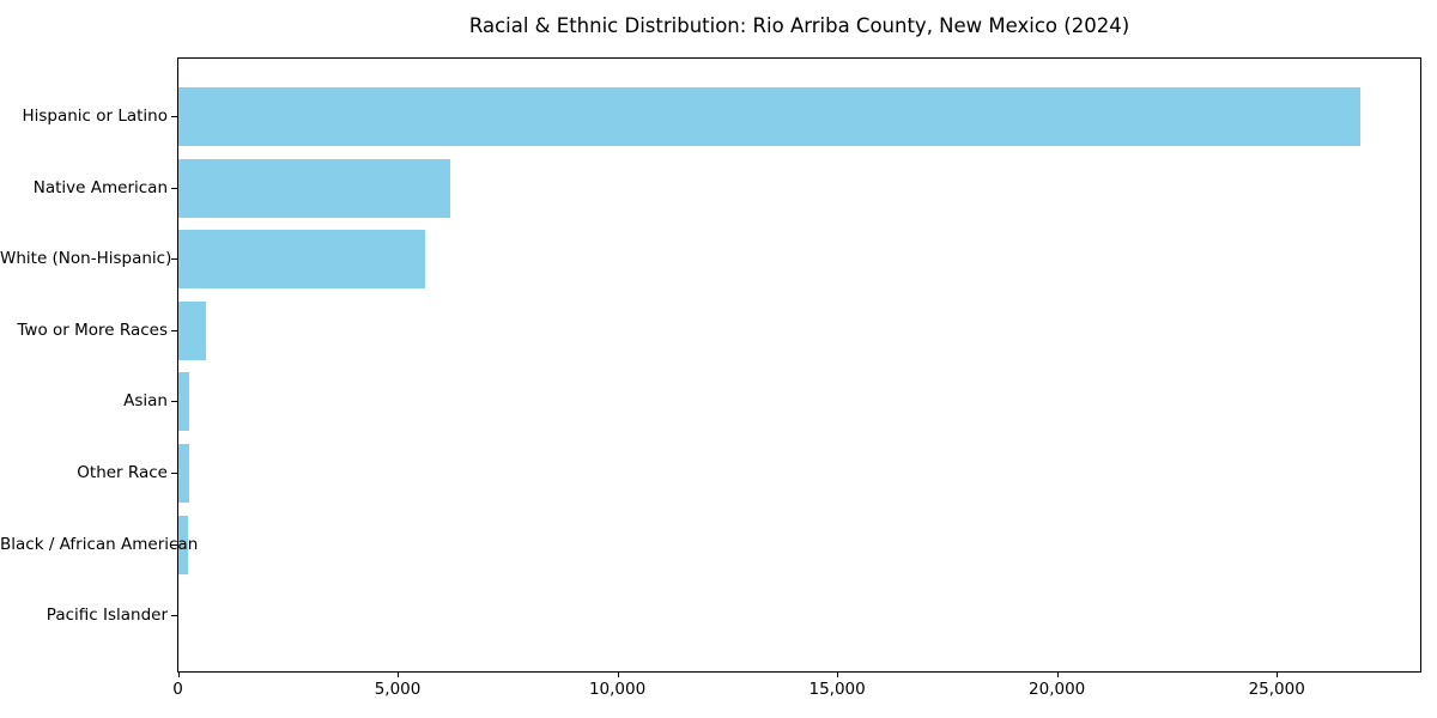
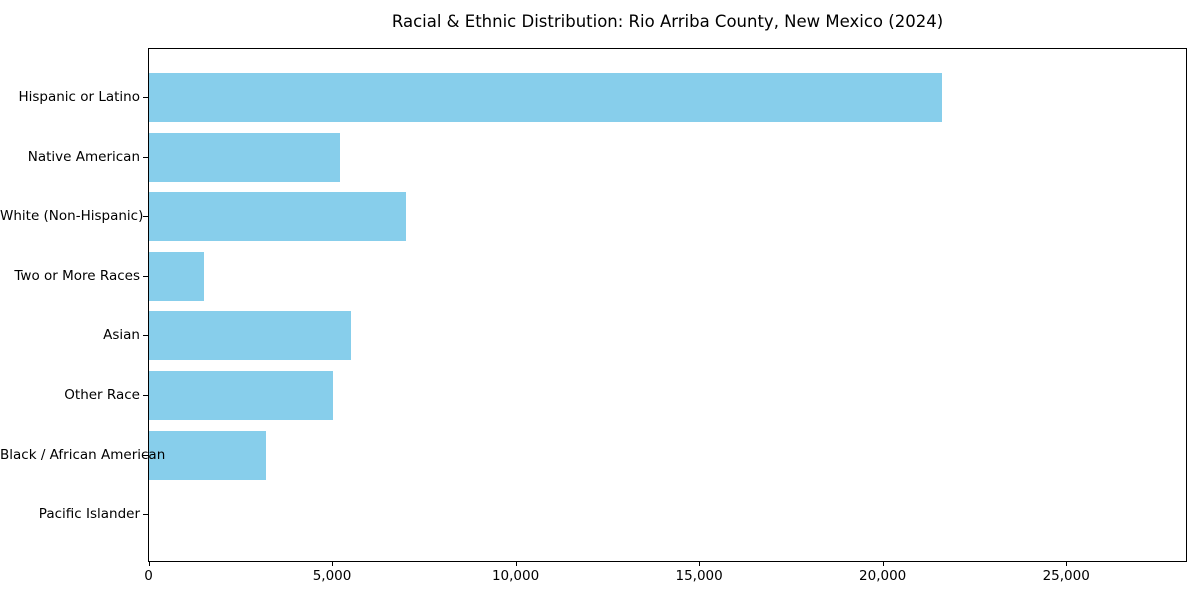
Hispanic or Latino: 26900 -> 21600
Native American: 6200 -> 5200
White (Non-Hispanic): 5600 -> 7000
Two or More Races: 600 -> 1500
Asian: 200 -> 5500
Other Race: 200 -> 5000
Black / African American: 200 -> 3200
